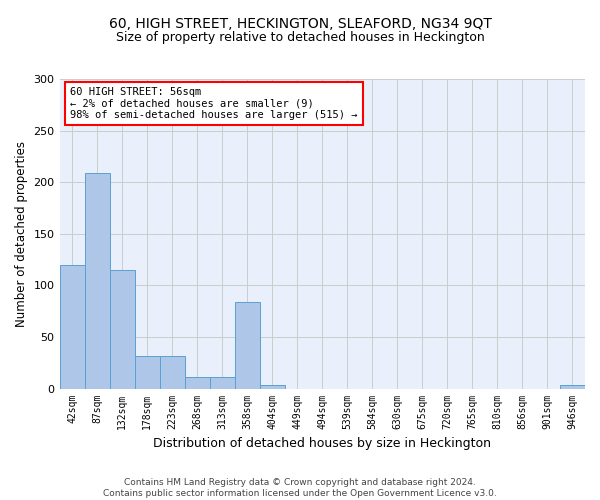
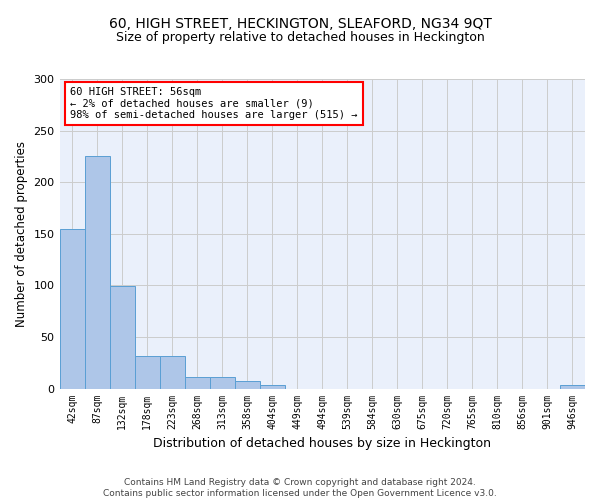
42sqm: 120 -> 155
87sqm: 209 -> 225
132sqm: 115 -> 99
358sqm: 84 -> 7
